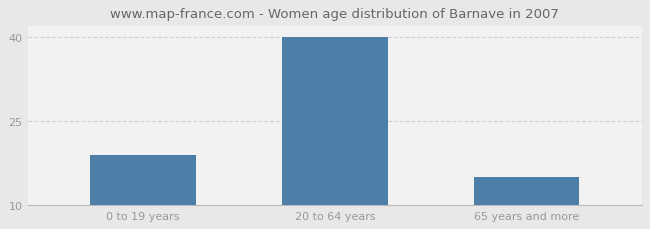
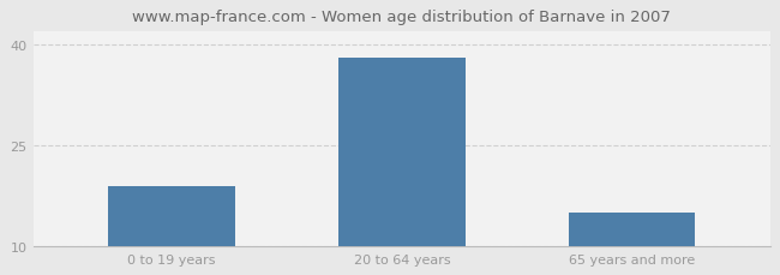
20 to 64 years: 40 -> 38
